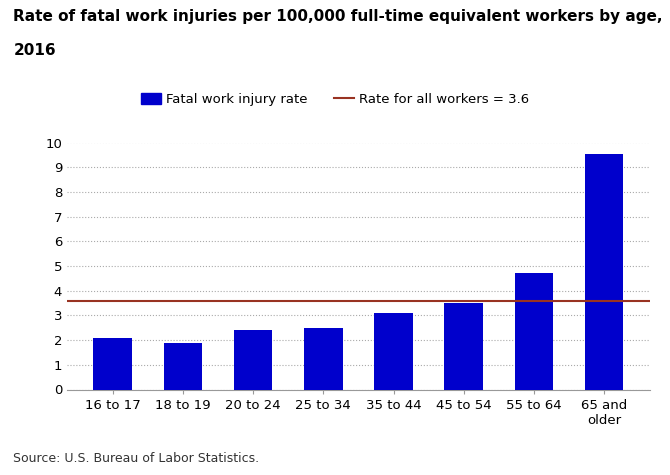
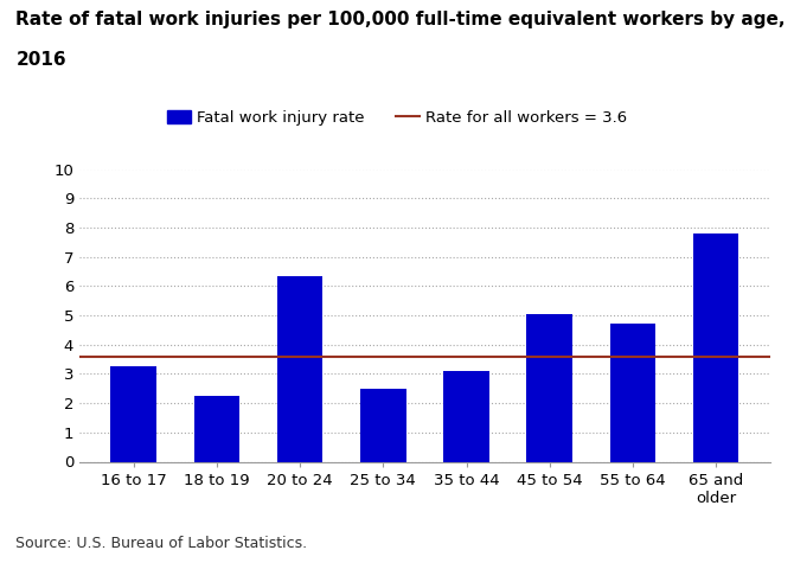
16 to 17: 2.10 -> 3.25
18 to 19: 1.90 -> 2.25
20 to 24: 2.40 -> 6.35
45 to 54: 3.50 -> 5.05
65 and older: 9.55 -> 7.80
